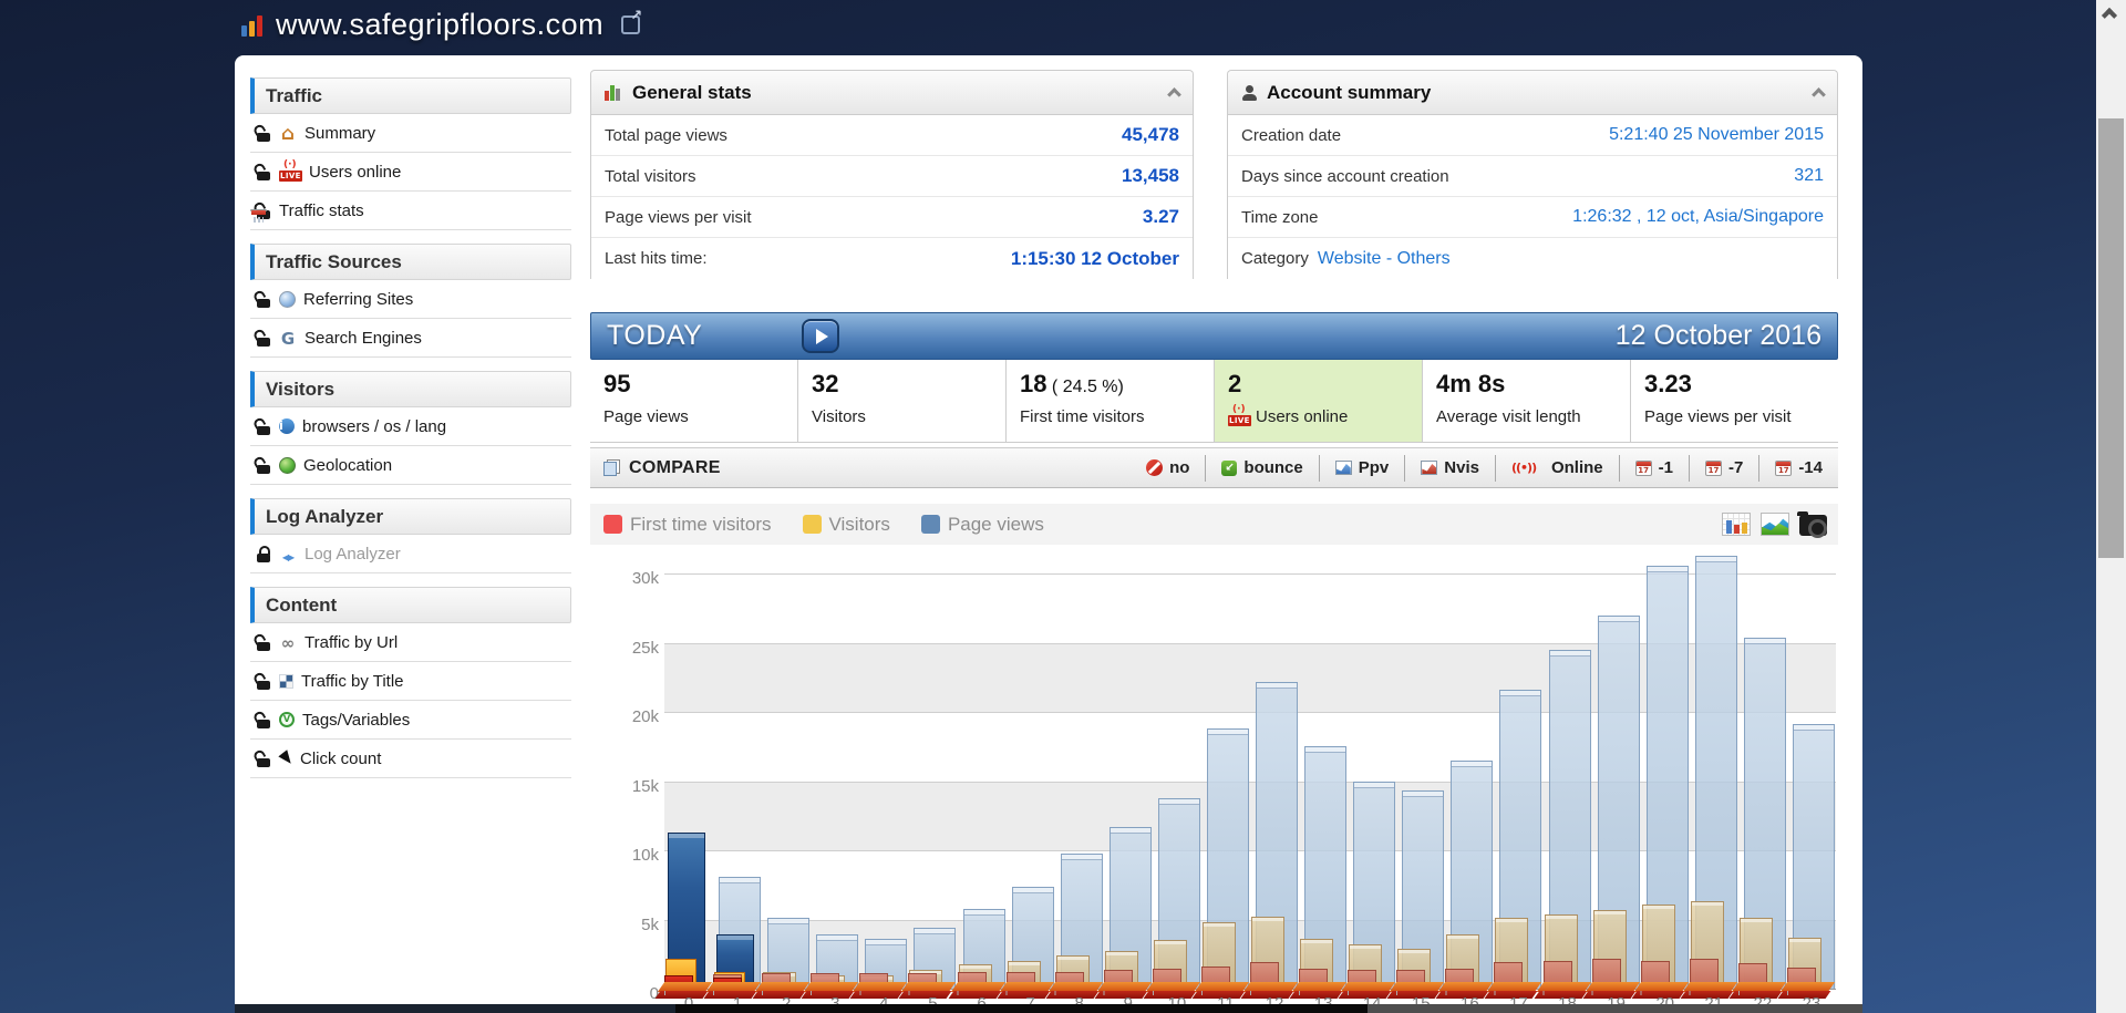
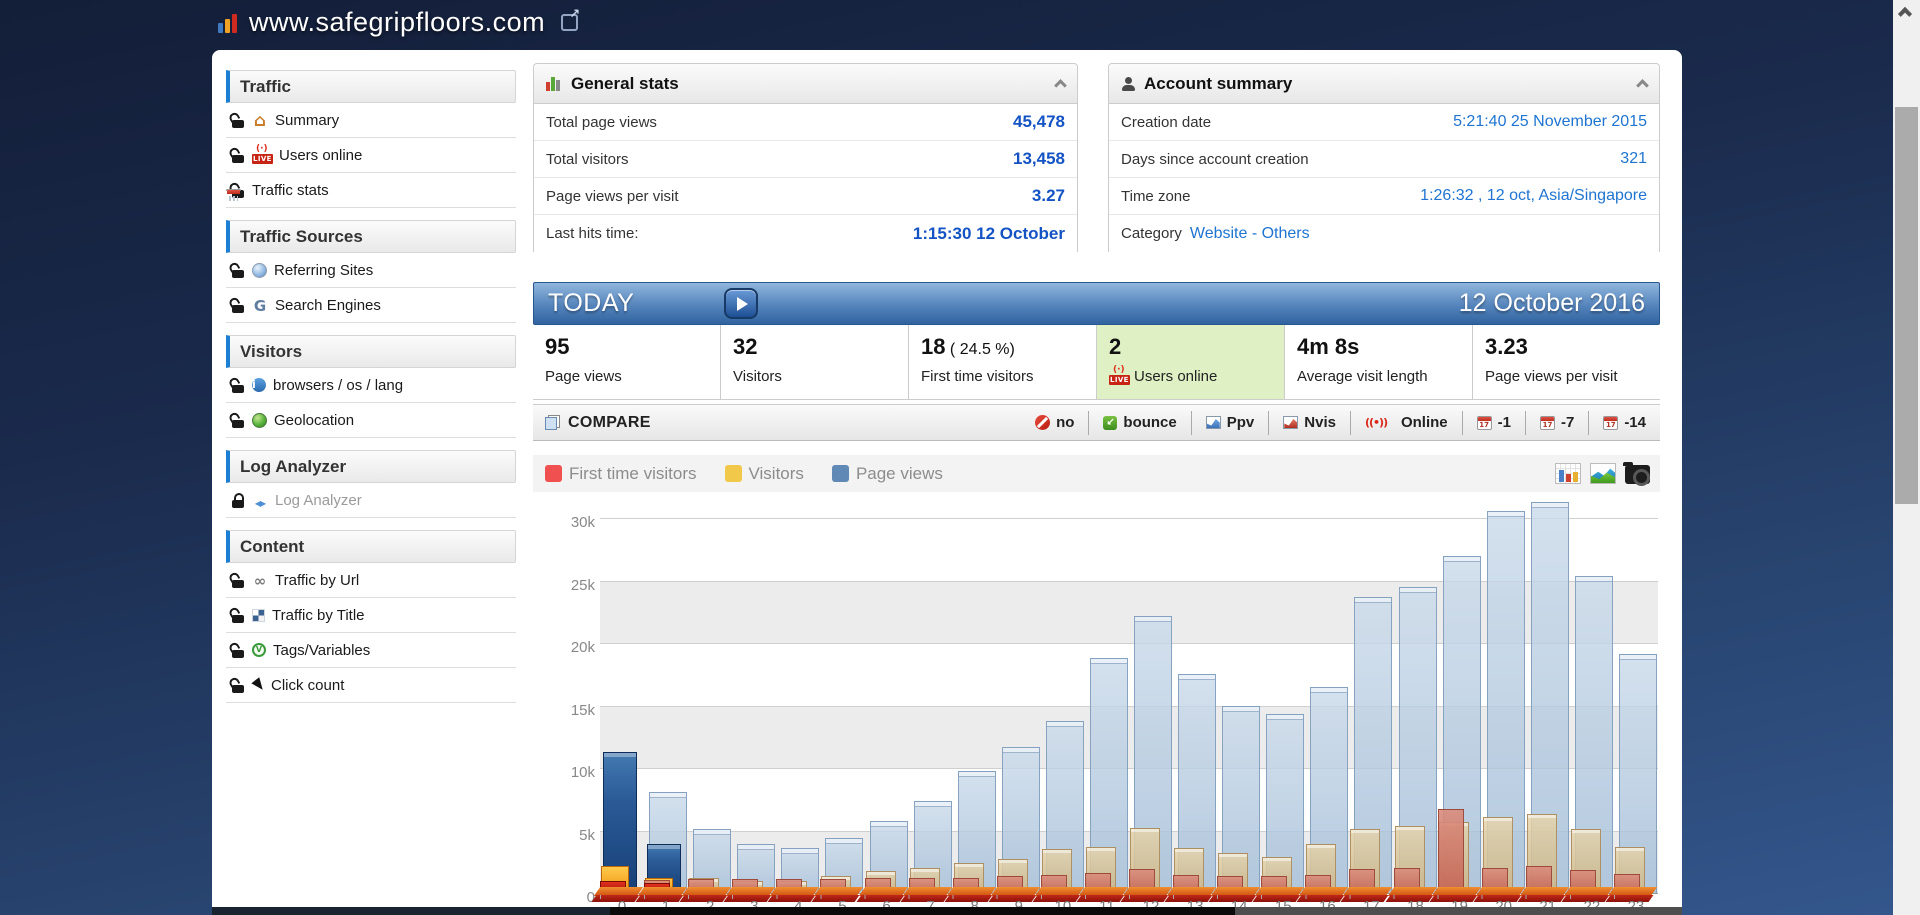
Visitors/11: 4.8k -> 3.7k
Page views/17: 21.6k -> 23.7k
First time visitors/19: 1.5k -> 6.1k
